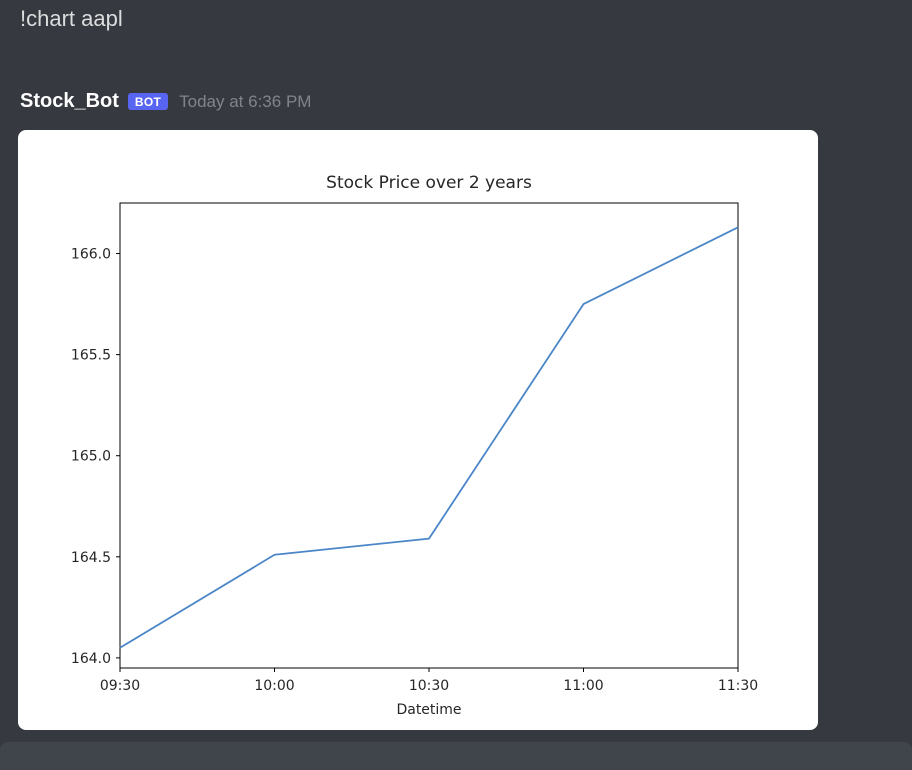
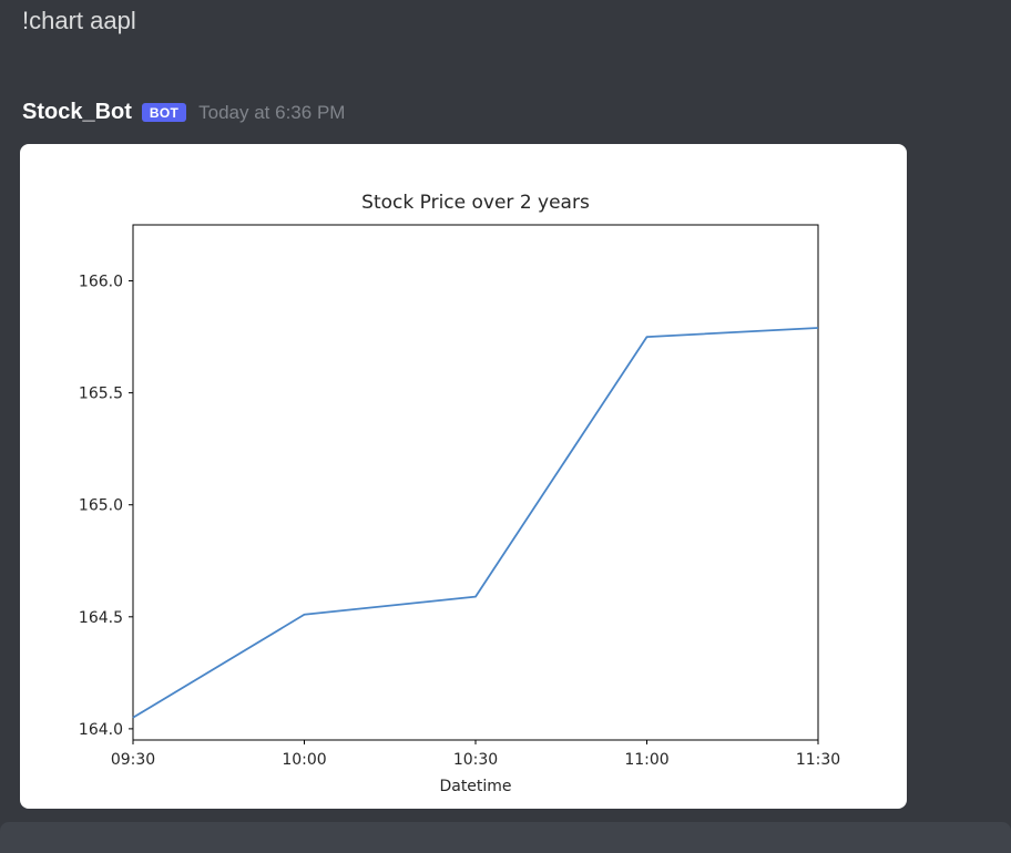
11:30: 166.13 -> 165.79
